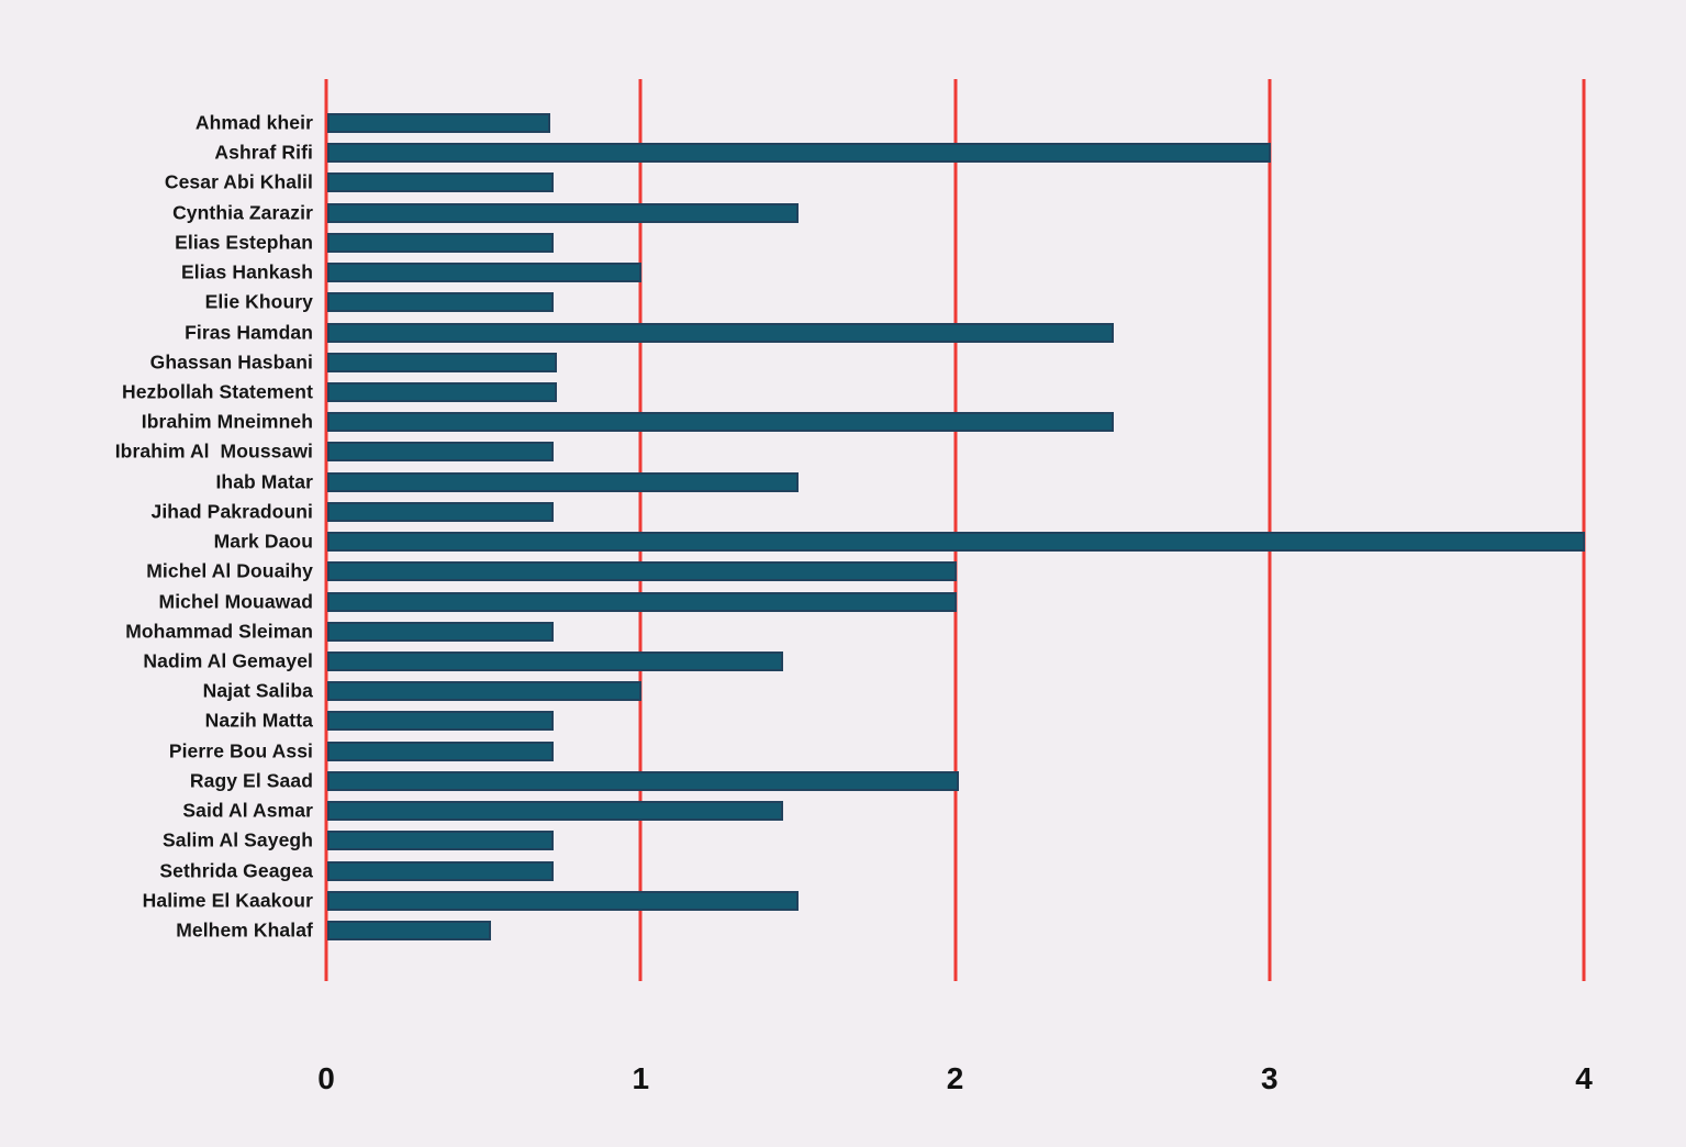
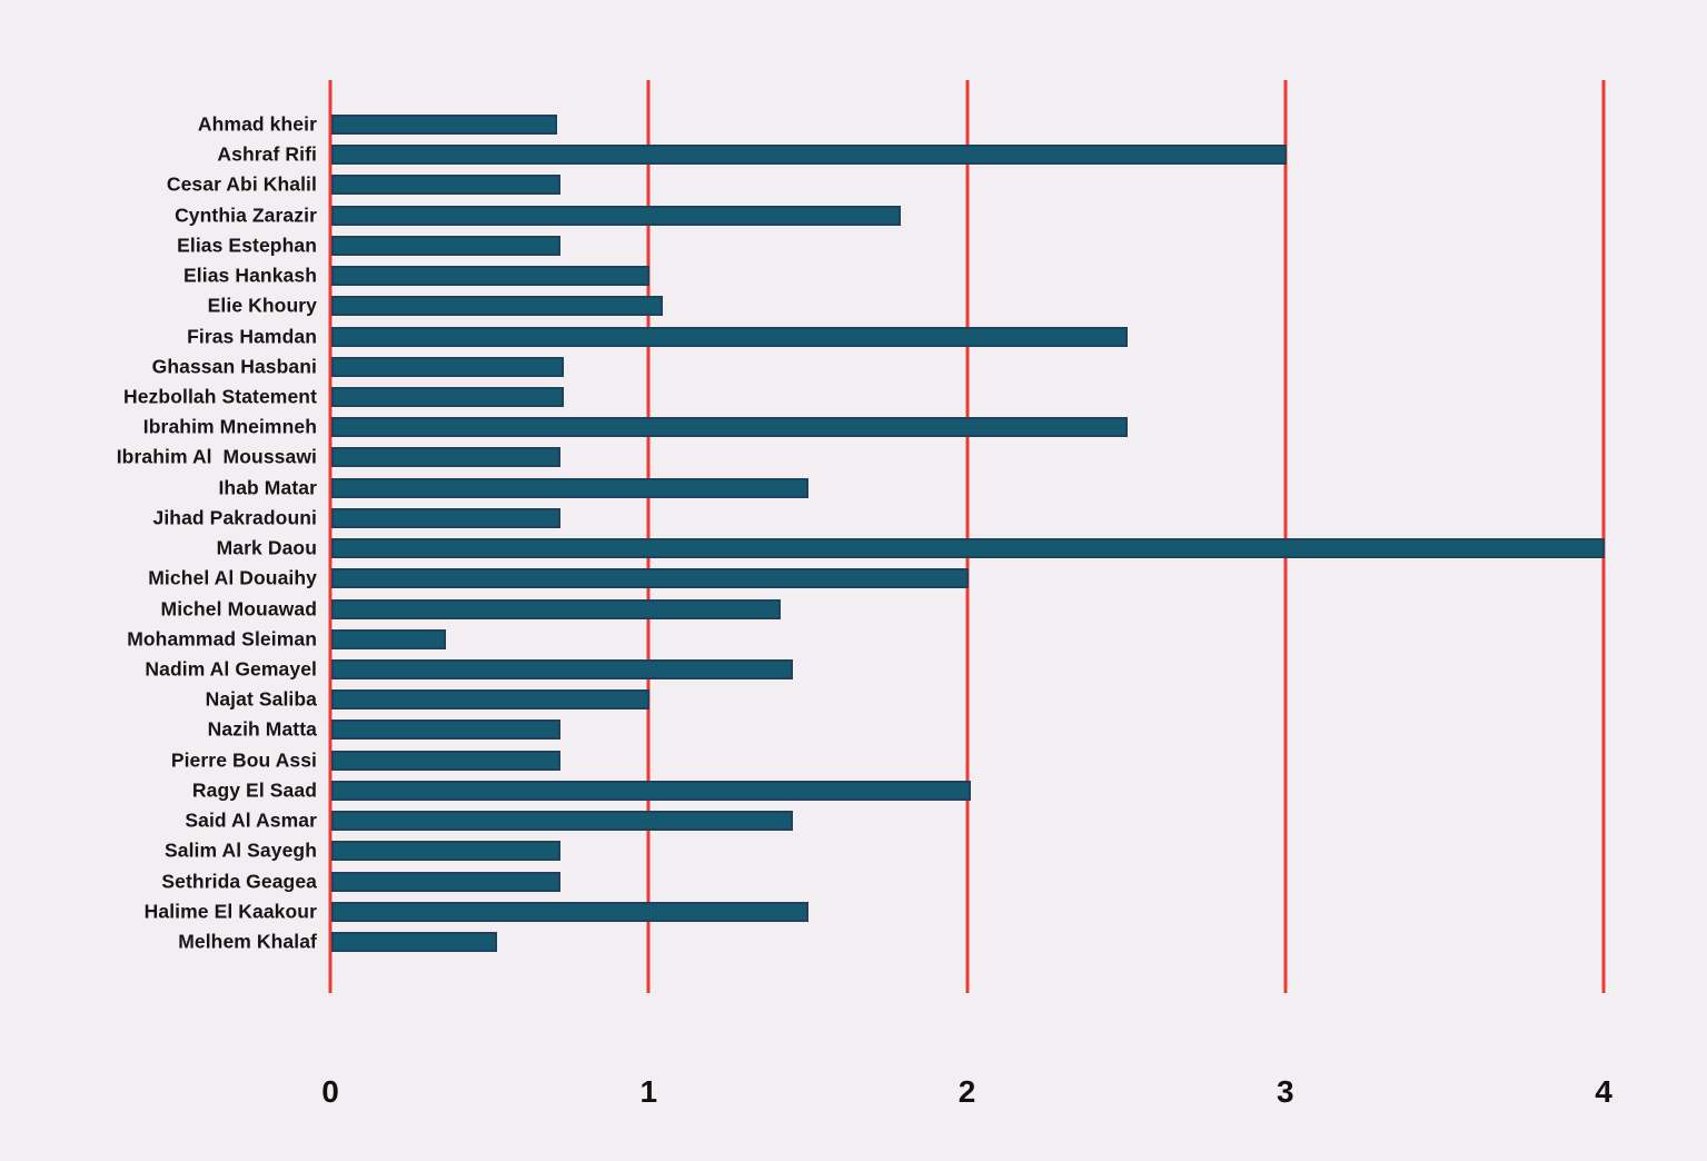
Cynthia Zarazir: 1.50 -> 1.79
Elie Khoury: 0.72 -> 1.04
Michel Mouawad: 2.00 -> 1.41
Mohammad Sleiman: 0.72 -> 0.36
